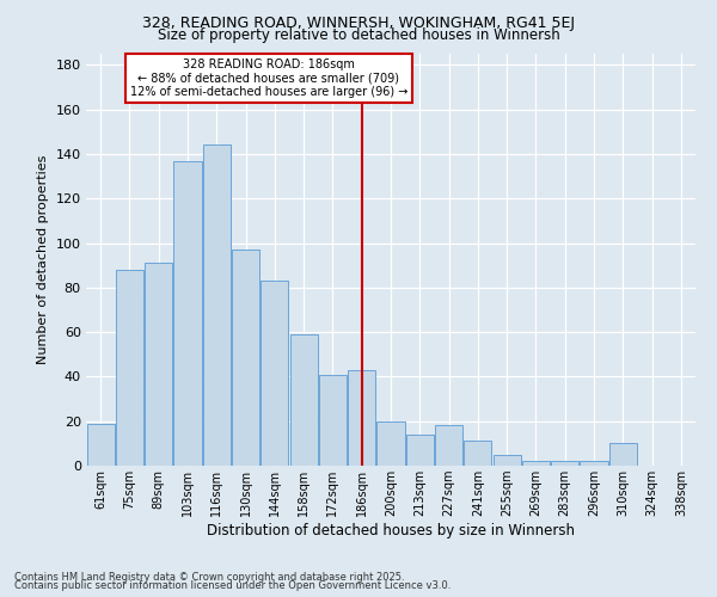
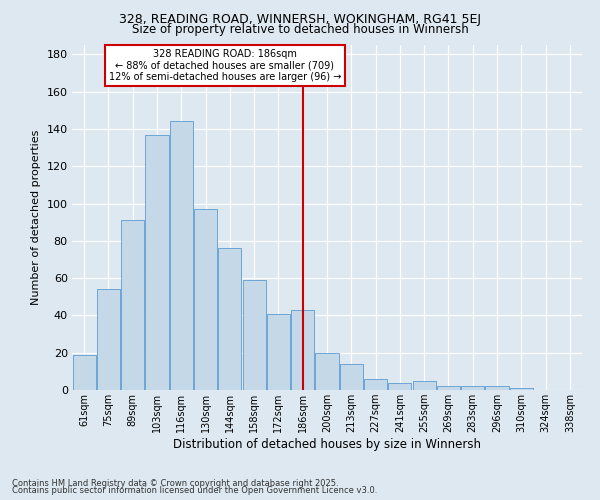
75sqm: 88 -> 54
144sqm: 83 -> 76
227sqm: 18 -> 6
241sqm: 11 -> 4
310sqm: 10 -> 1
